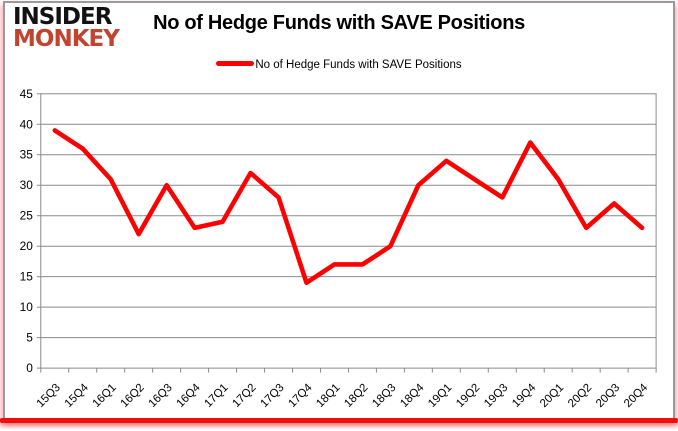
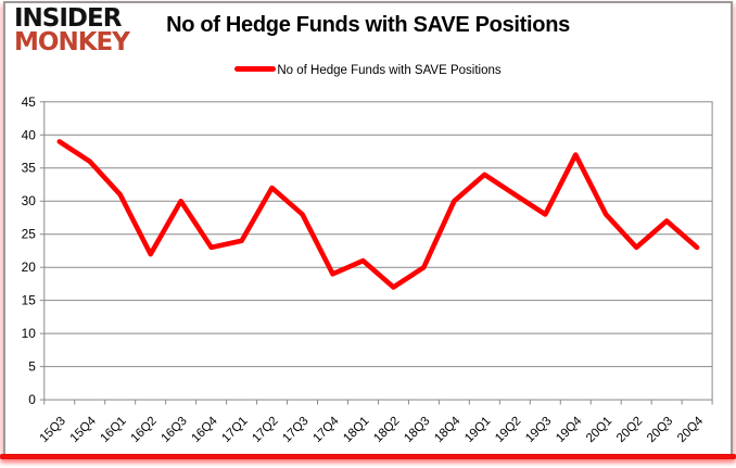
17Q4: 14 -> 19
18Q1: 17 -> 21
20Q1: 31 -> 28
